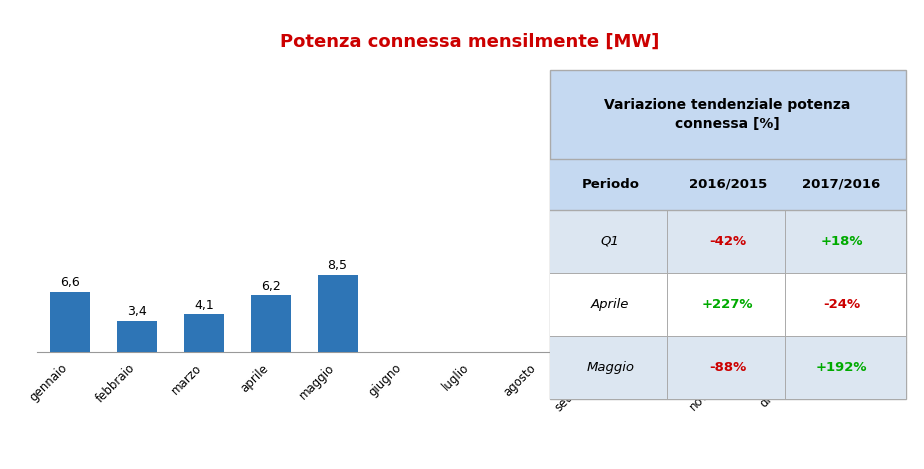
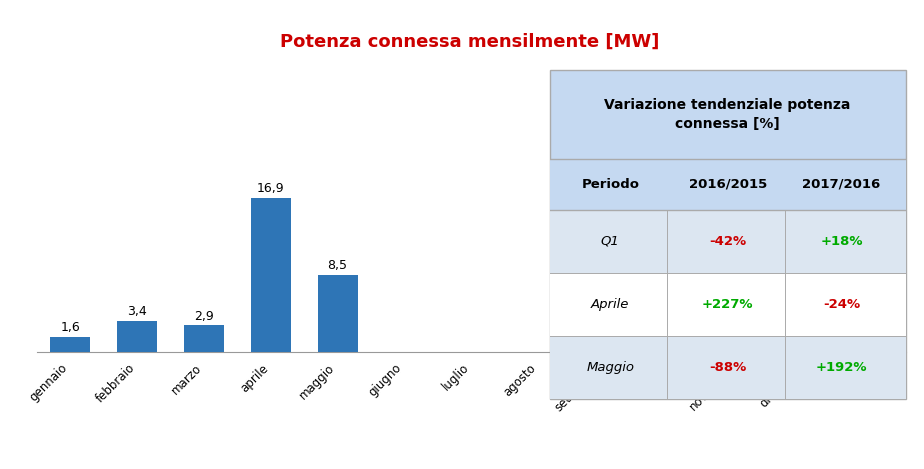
gennaio: 6,6 -> 1,6
marzo: 4,1 -> 2,9
aprile: 6,2 -> 16,9
